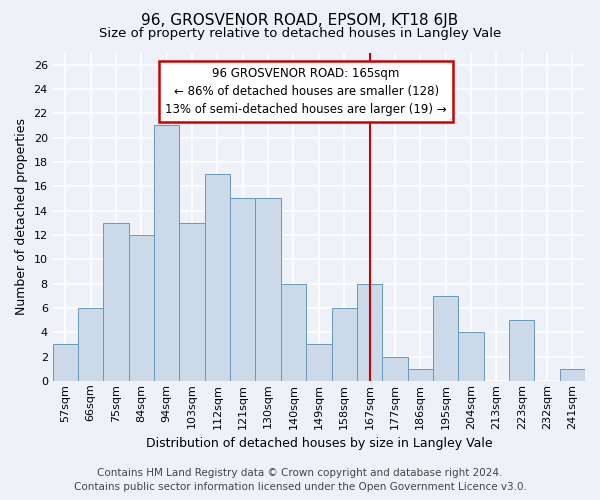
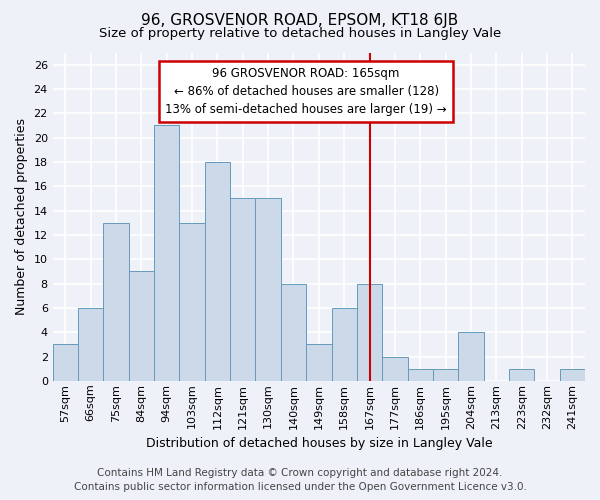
84sqm: 12 -> 9
112sqm: 17 -> 18
195sqm: 7 -> 1
223sqm: 5 -> 1
